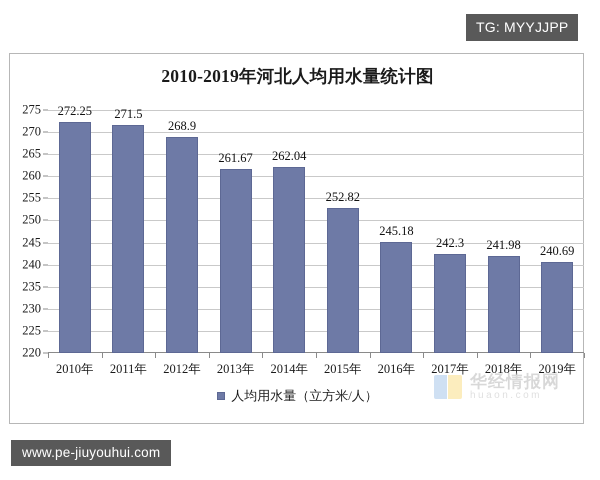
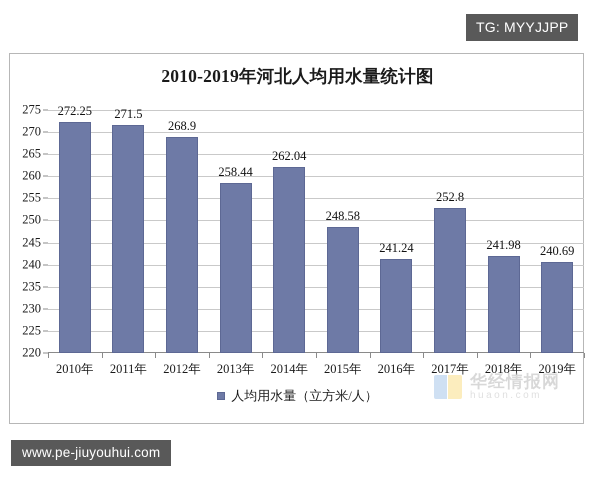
2013年: 261.67 -> 258.44
2015年: 252.82 -> 248.58
2016年: 245.18 -> 241.24
2017年: 242.3 -> 252.8
